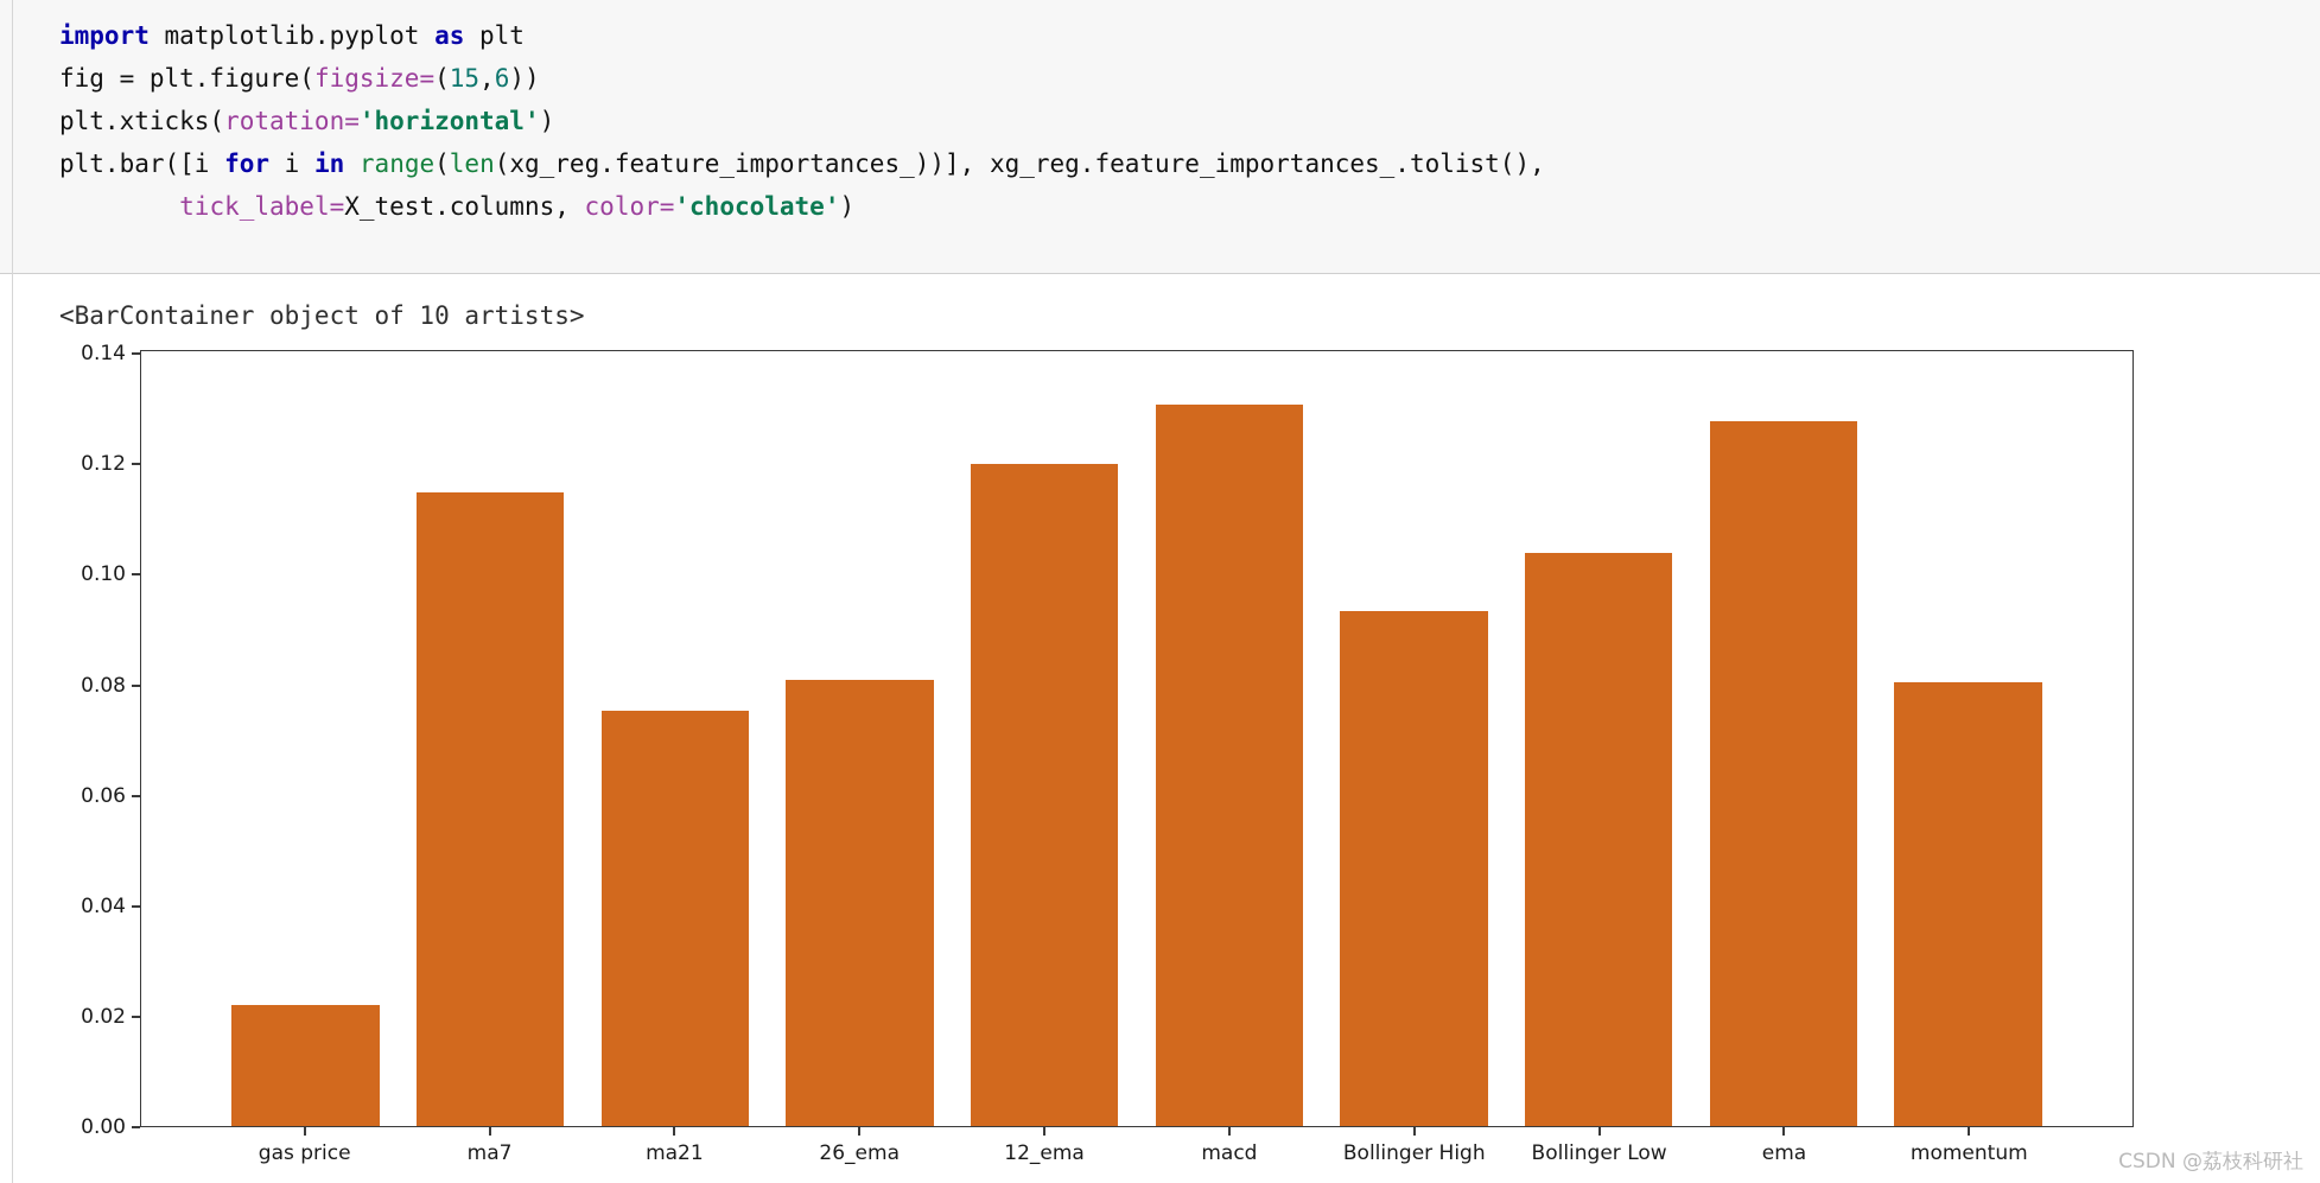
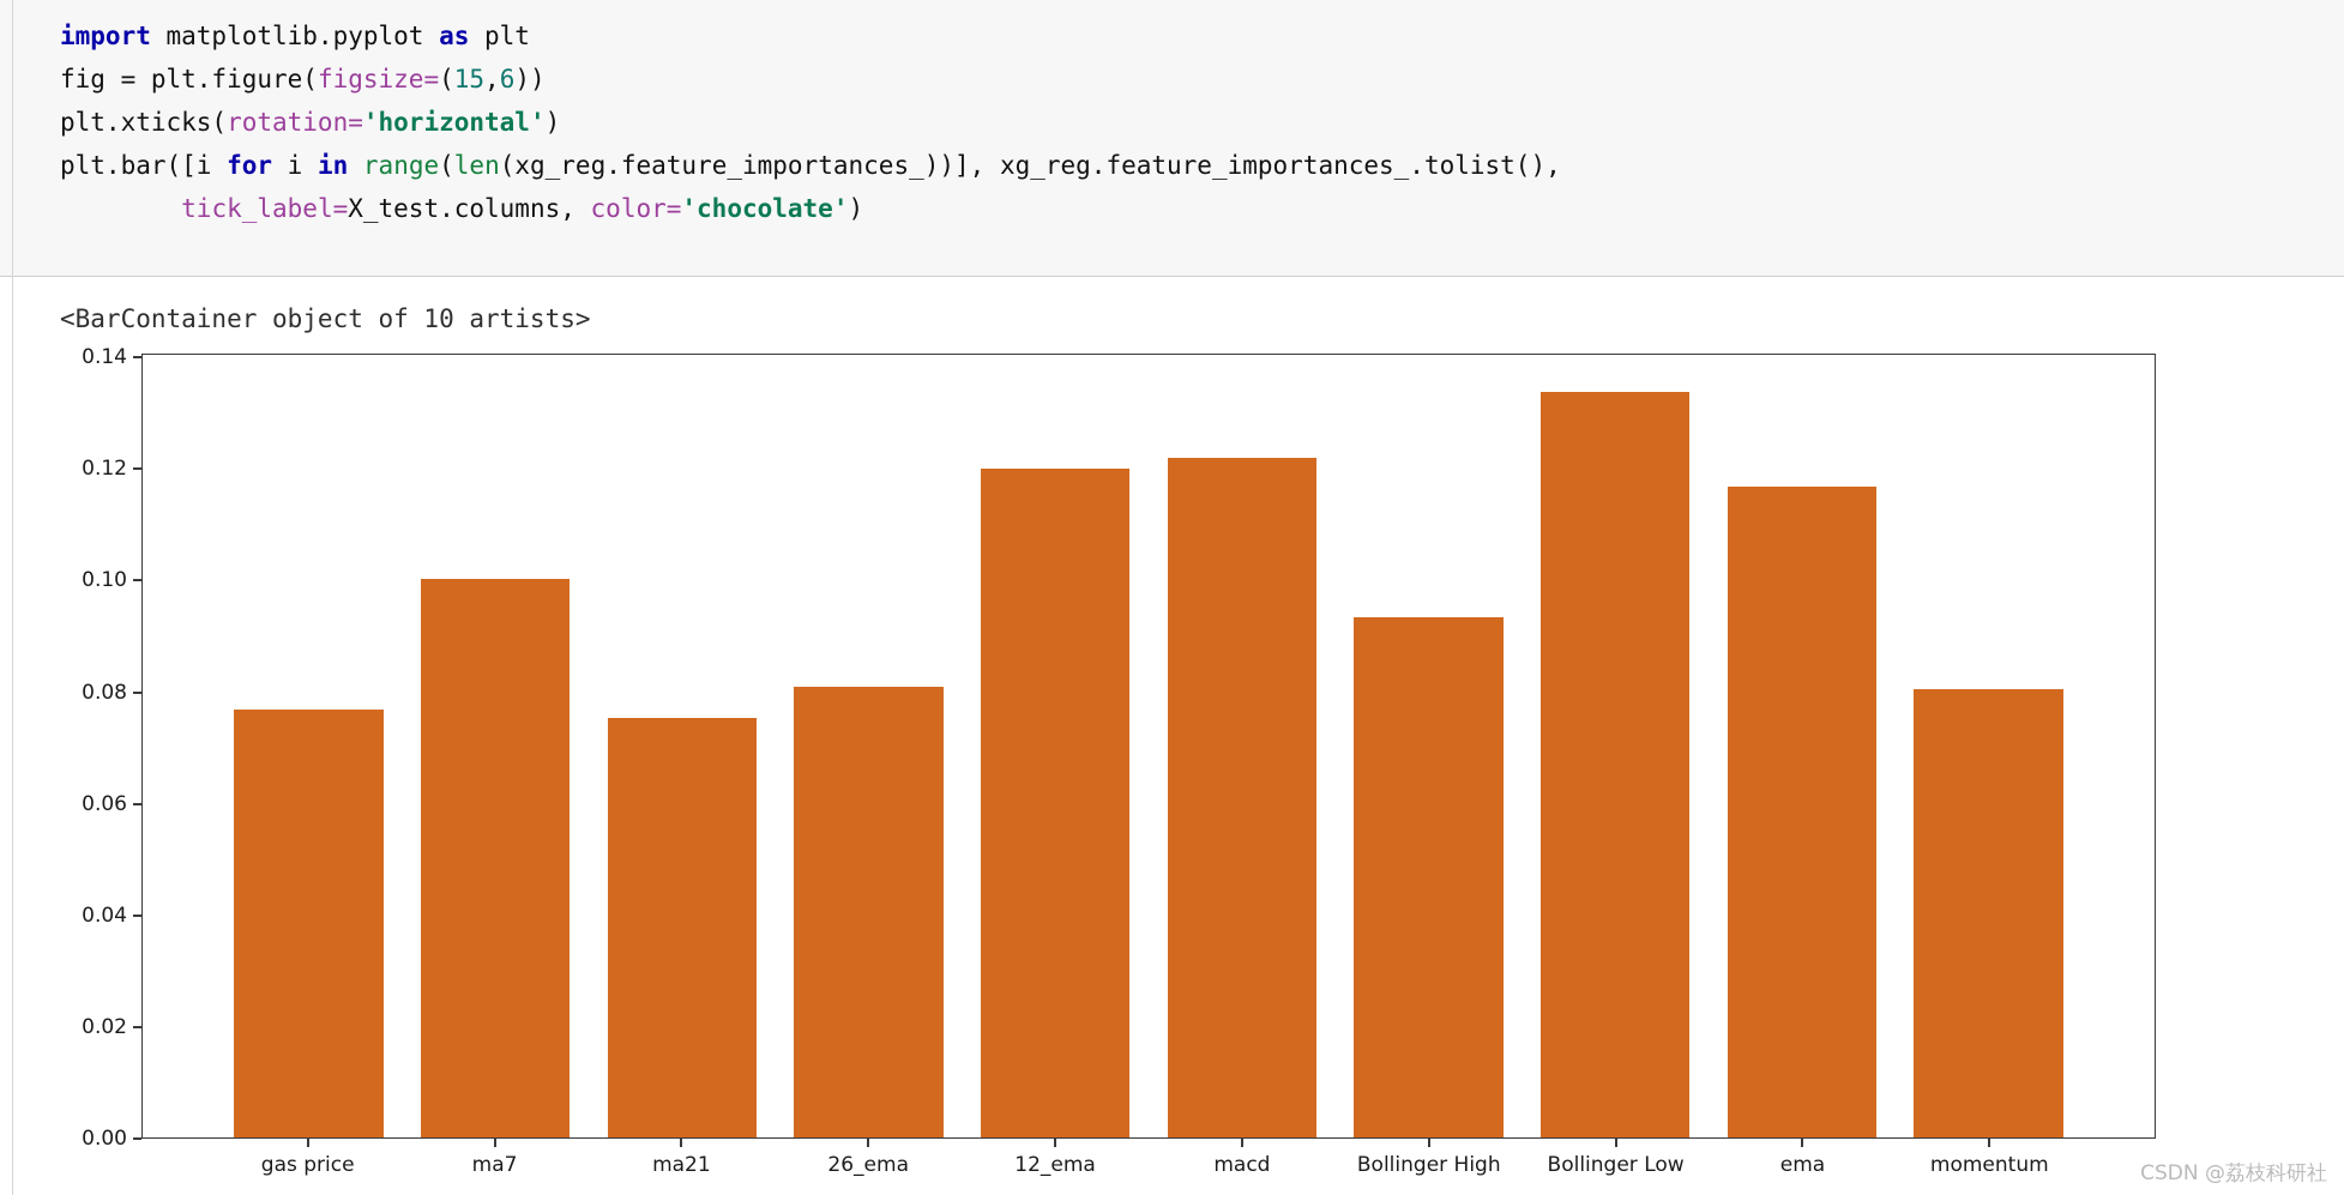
gas price: 0.022 -> 0.077
ma7: 0.115 -> 0.101
macd: 0.131 -> 0.122
Bollinger Low: 0.104 -> 0.134
ema: 0.128 -> 0.117
